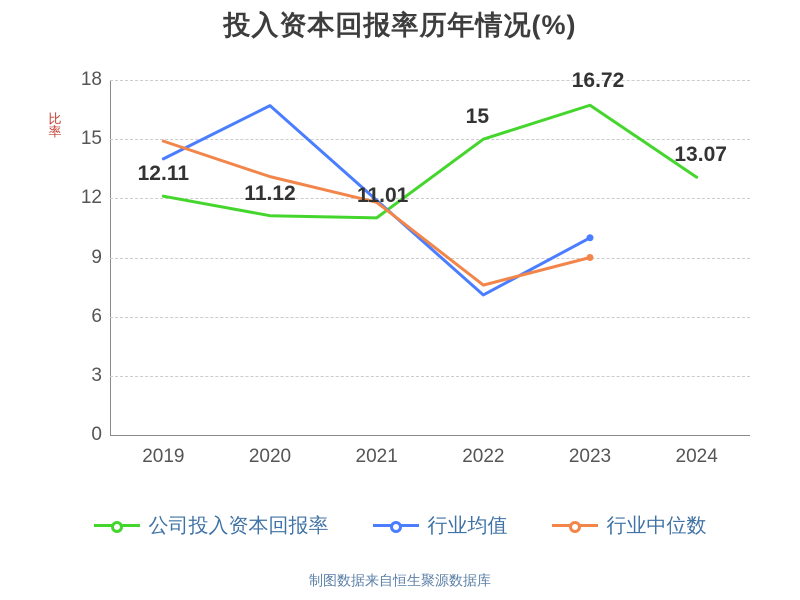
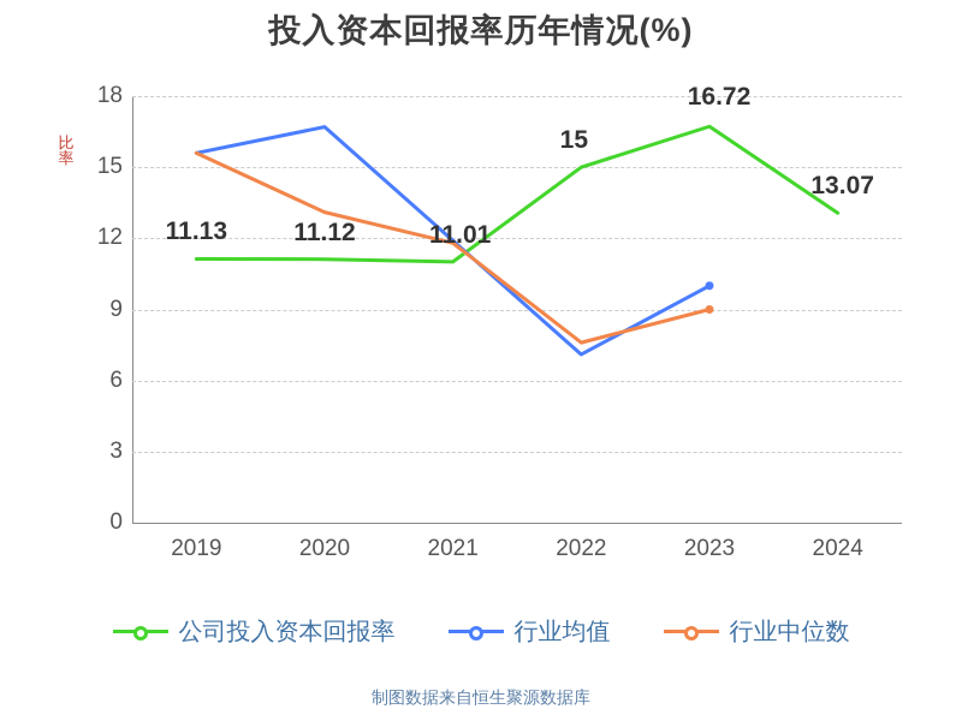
公司投入资本回报率/2019: 12.11 -> 11.13
行业均值/2019: 14.0 -> 15.6
行业中位数/2019: 14.9 -> 15.6
